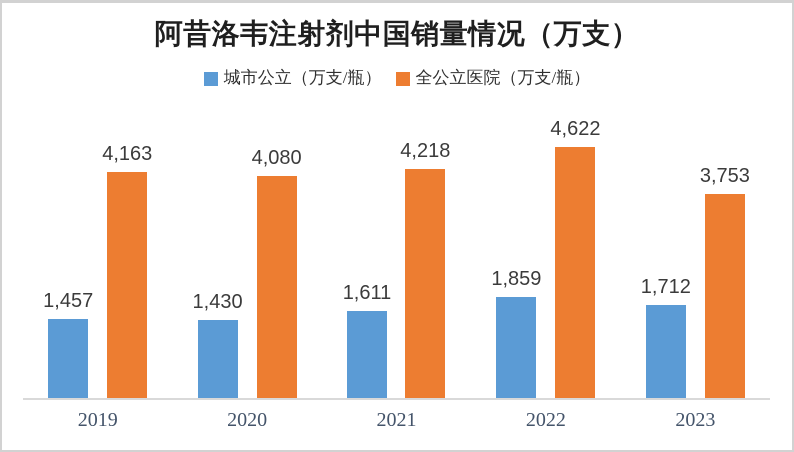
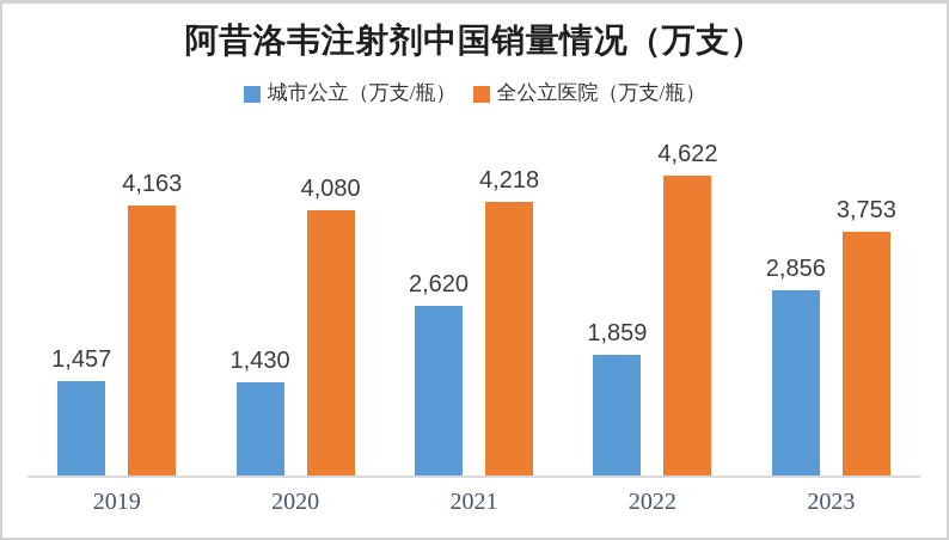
城市公立（万支/瓶）/2021: 1,611 -> 2,620
城市公立（万支/瓶）/2023: 1,712 -> 2,856
